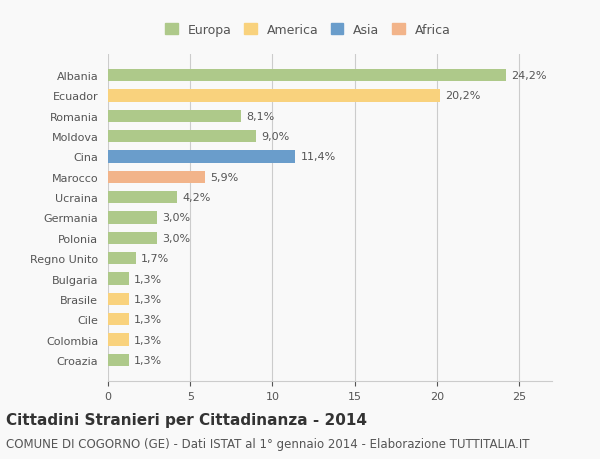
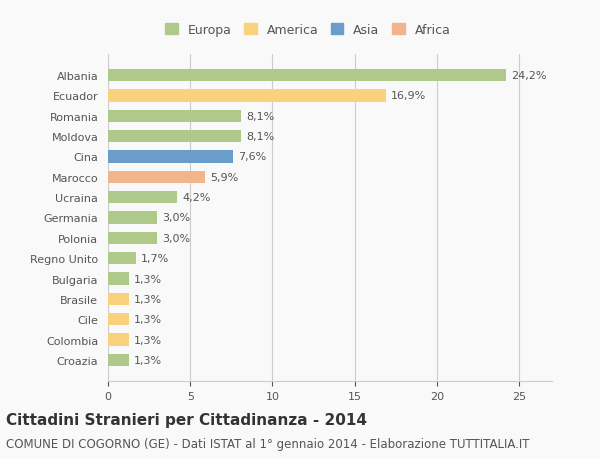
Ecuador: 20,2% -> 16,9%
Moldova: 9,0% -> 8,1%
Cina: 11,4% -> 7,6%
